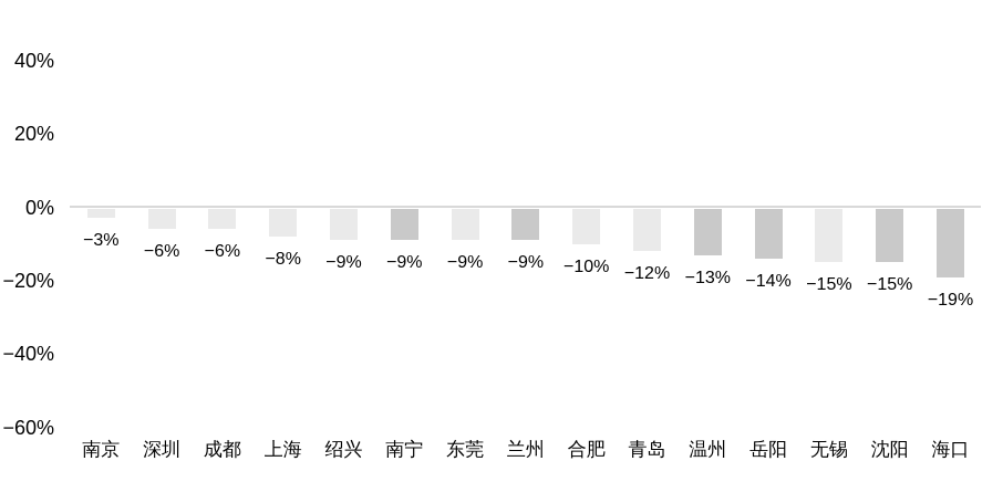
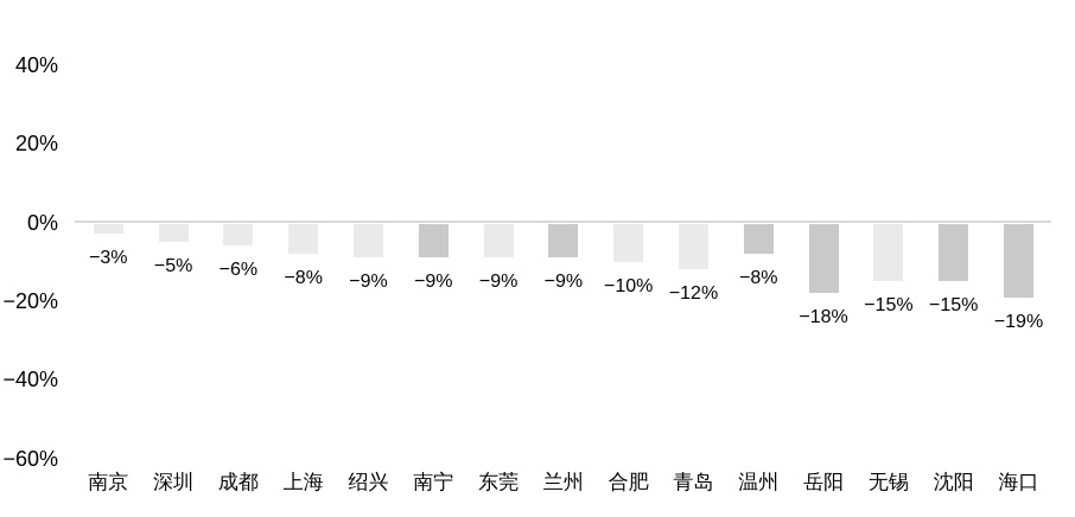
深圳: −6% -> −5%
温州: −13% -> −8%
岳阳: −14% -> −18%
